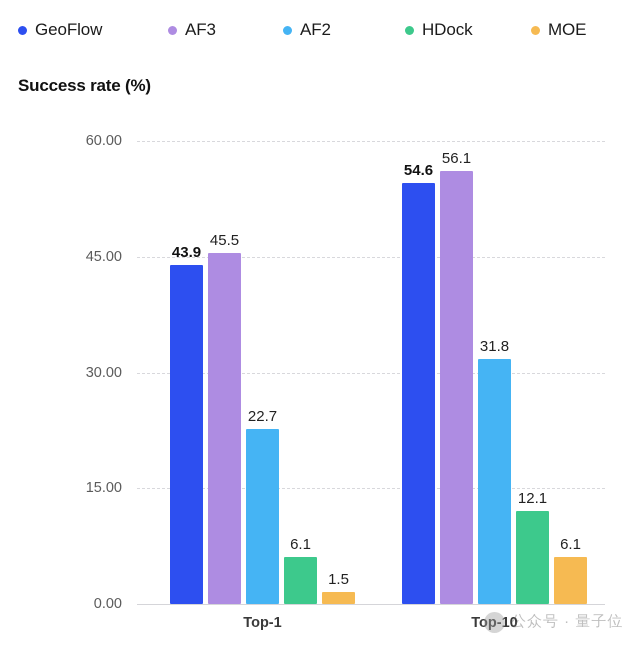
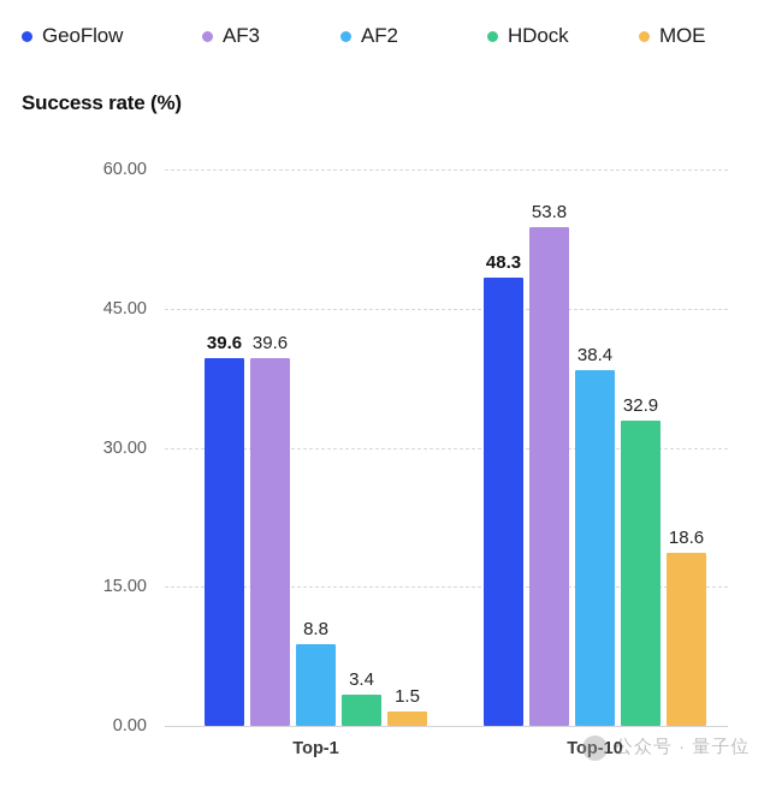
GeoFlow/Top-1: 43.9 -> 39.6
AF3/Top-1: 45.5 -> 39.6
AF2/Top-1: 22.7 -> 8.8
HDock/Top-1: 6.1 -> 3.4
GeoFlow/Top-10: 54.6 -> 48.3
AF3/Top-10: 56.1 -> 53.8
AF2/Top-10: 31.8 -> 38.4
HDock/Top-10: 12.1 -> 32.9
MOE/Top-10: 6.1 -> 18.6
